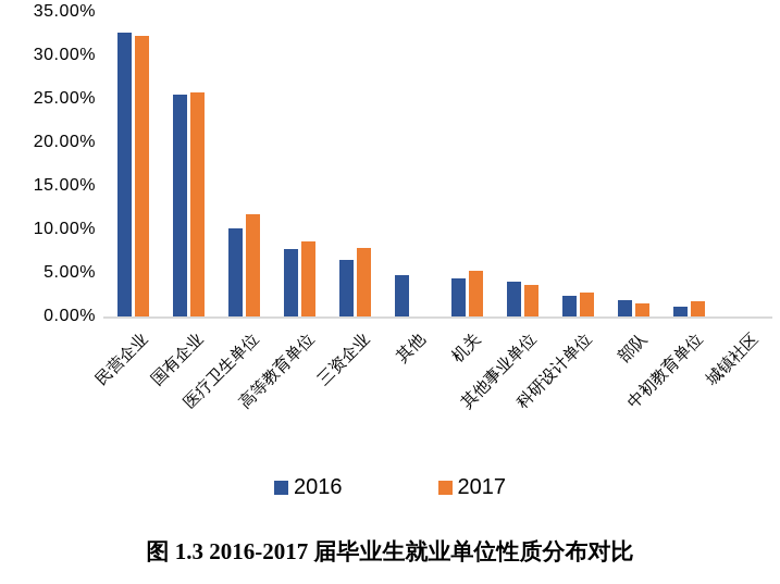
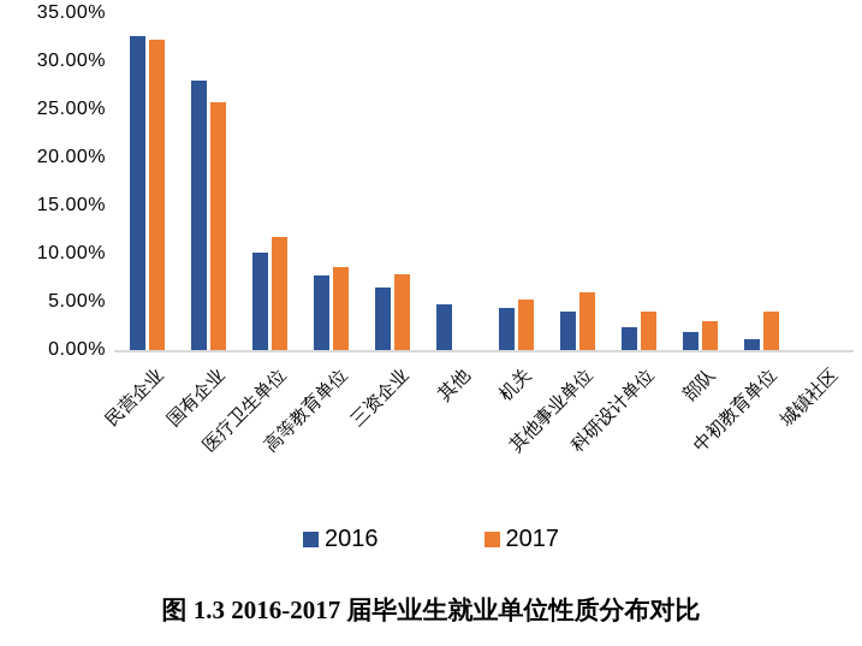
2016/国有企业: 26% -> 28%
2017/其他事业单位: 4% -> 6%
2017/科研设计单位: 3% -> 4%
2017/部队: 2% -> 3%
2017/中初教育单位: 2% -> 4%
